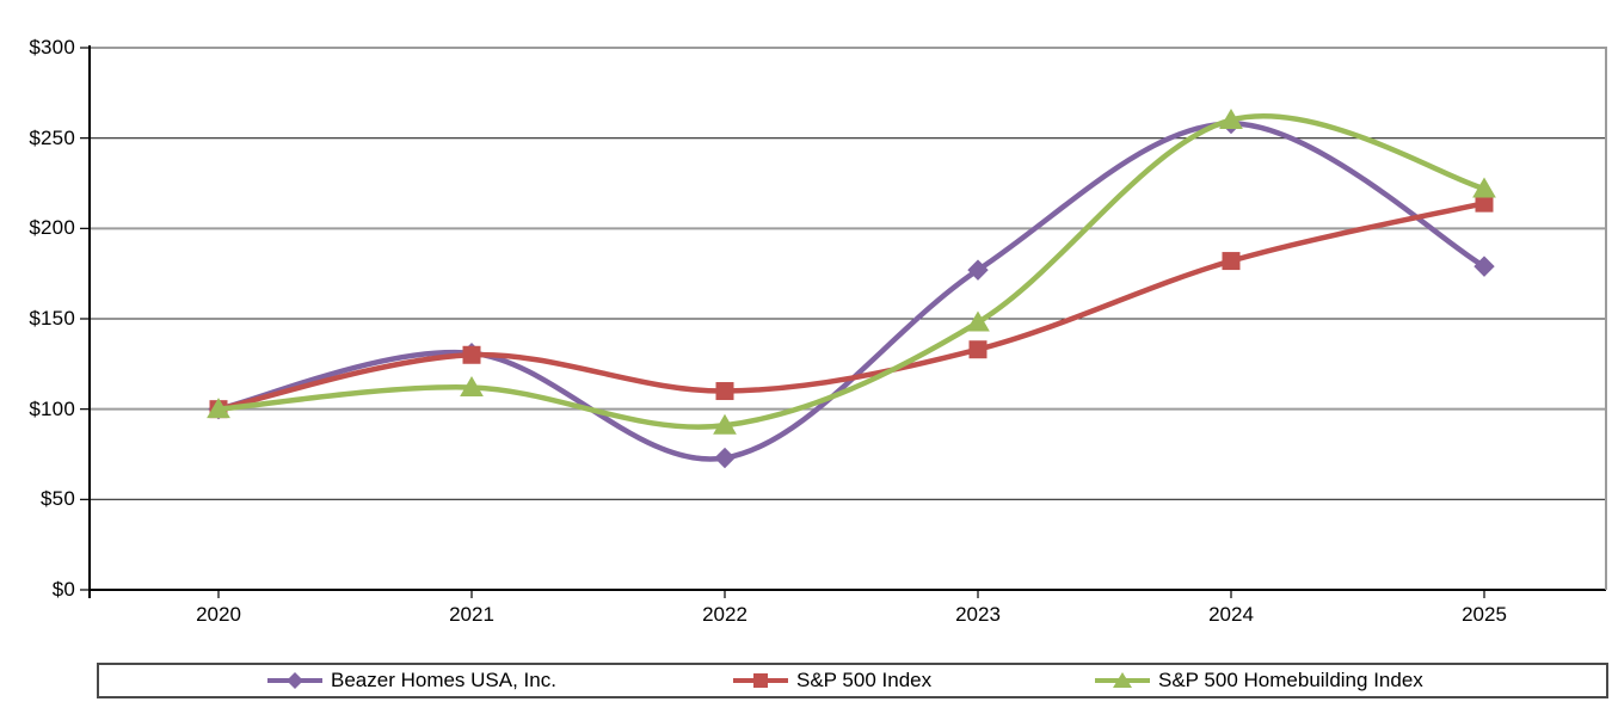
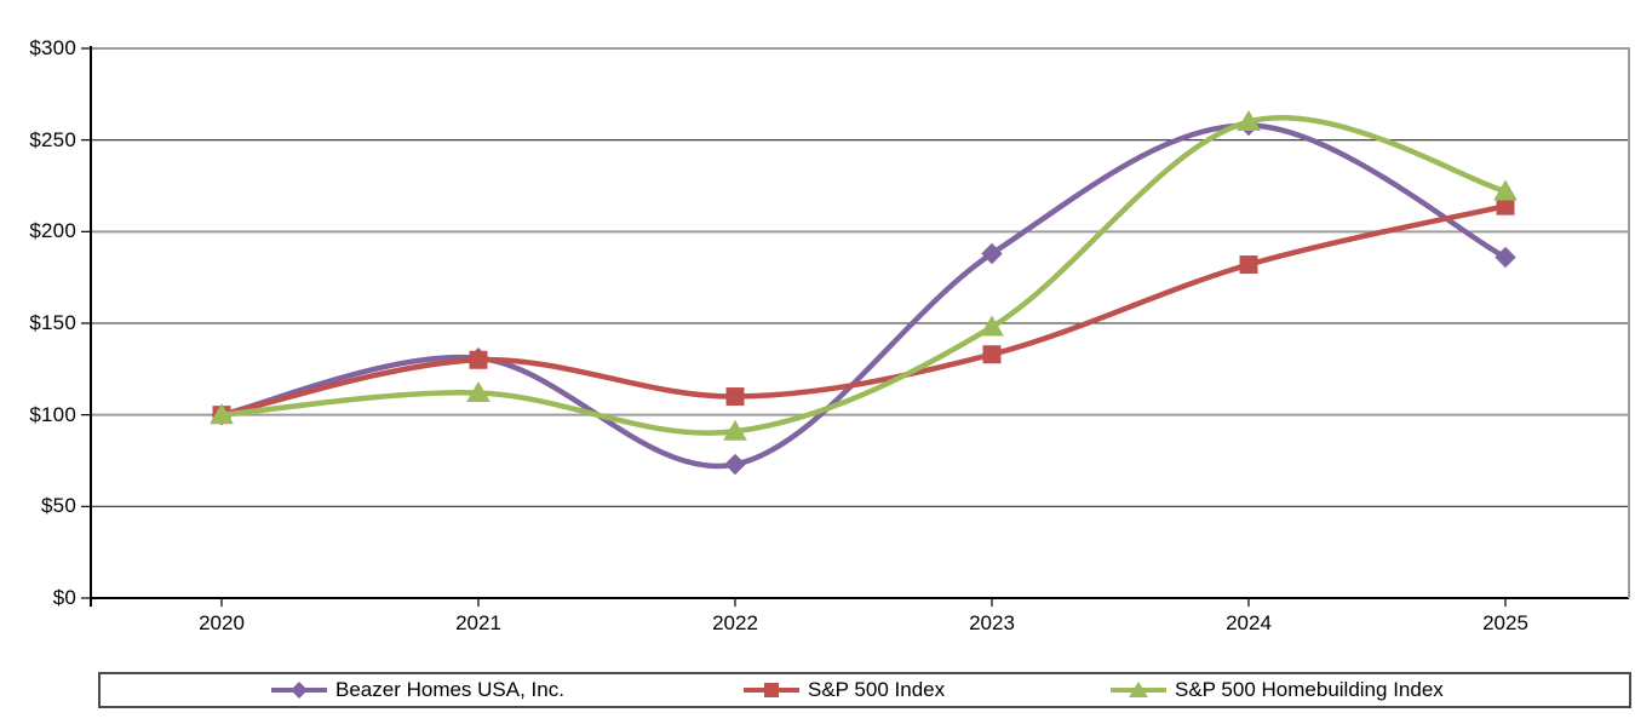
Beazer Homes USA, Inc./2023: $177 -> $188
Beazer Homes USA, Inc./2025: $179 -> $186
